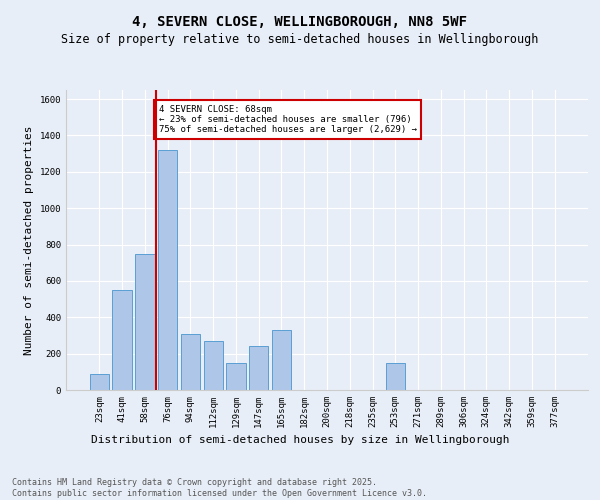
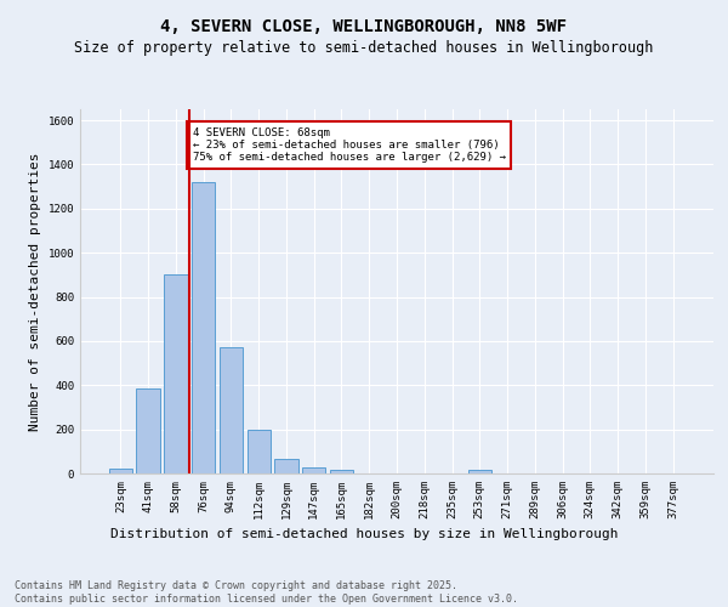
23sqm: 90 -> 20
41sqm: 550 -> 380
58sqm: 750 -> 900
94sqm: 310 -> 570
112sqm: 270 -> 200
129sqm: 150 -> 60
147sqm: 240 -> 30
165sqm: 330 -> 20
253sqm: 150 -> 20
